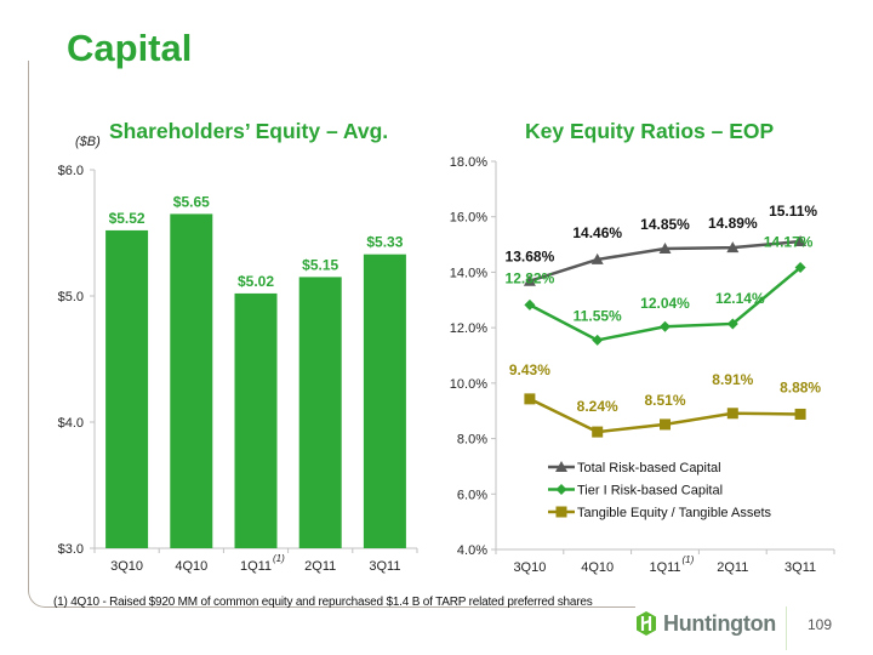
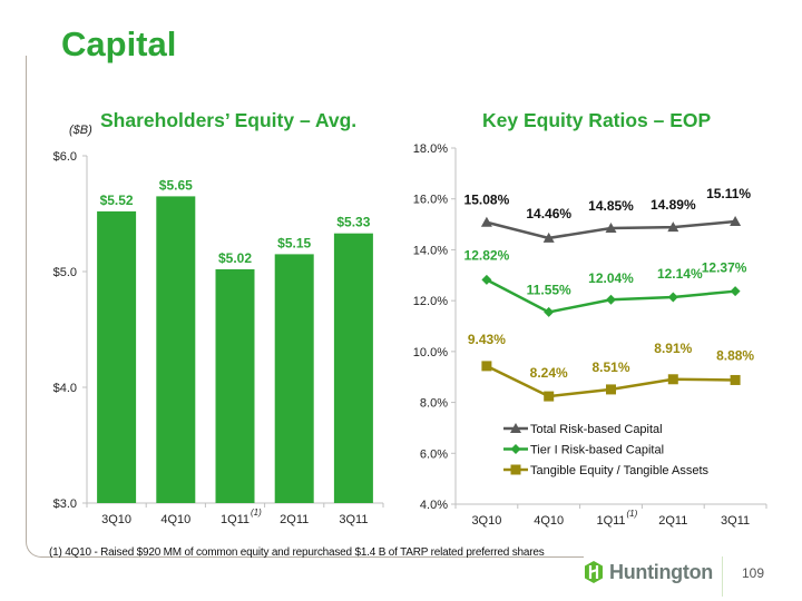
Key Equity Ratios – EOP/Total Risk-based Capital/3Q10: 13.68% -> 15.08%
Key Equity Ratios – EOP/Tier I Risk-based Capital/3Q11: 14.17% -> 12.37%
